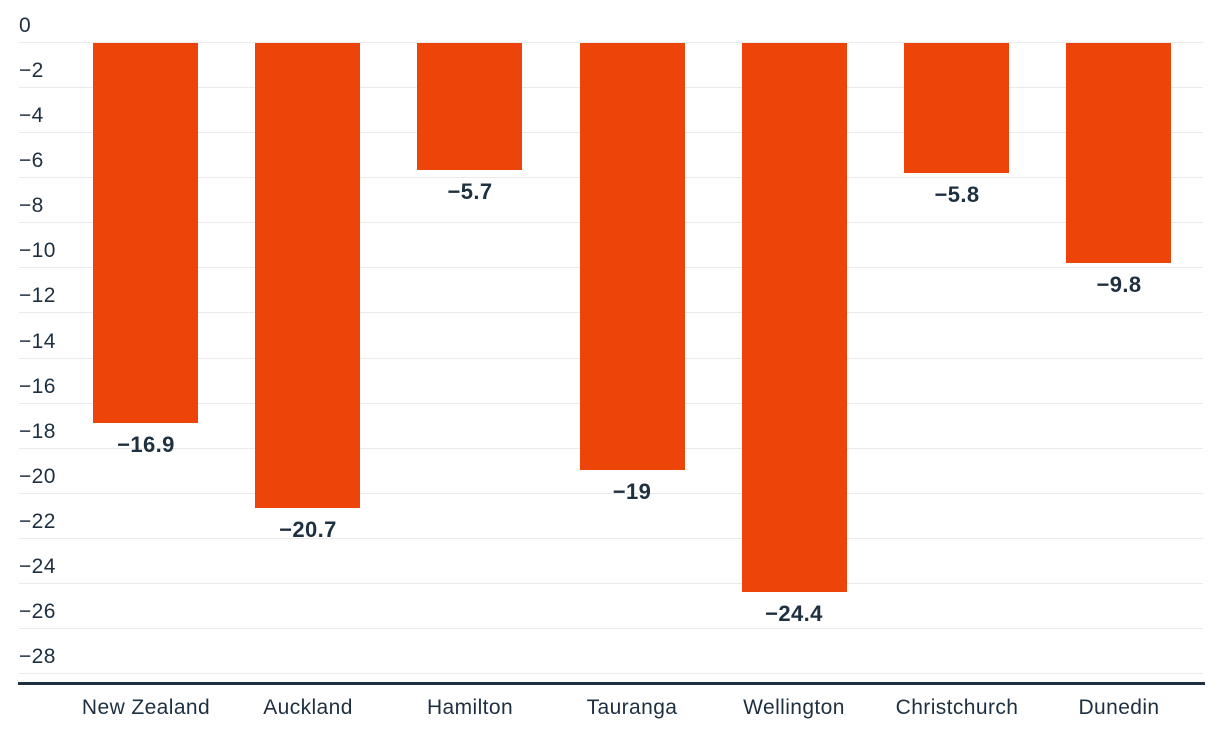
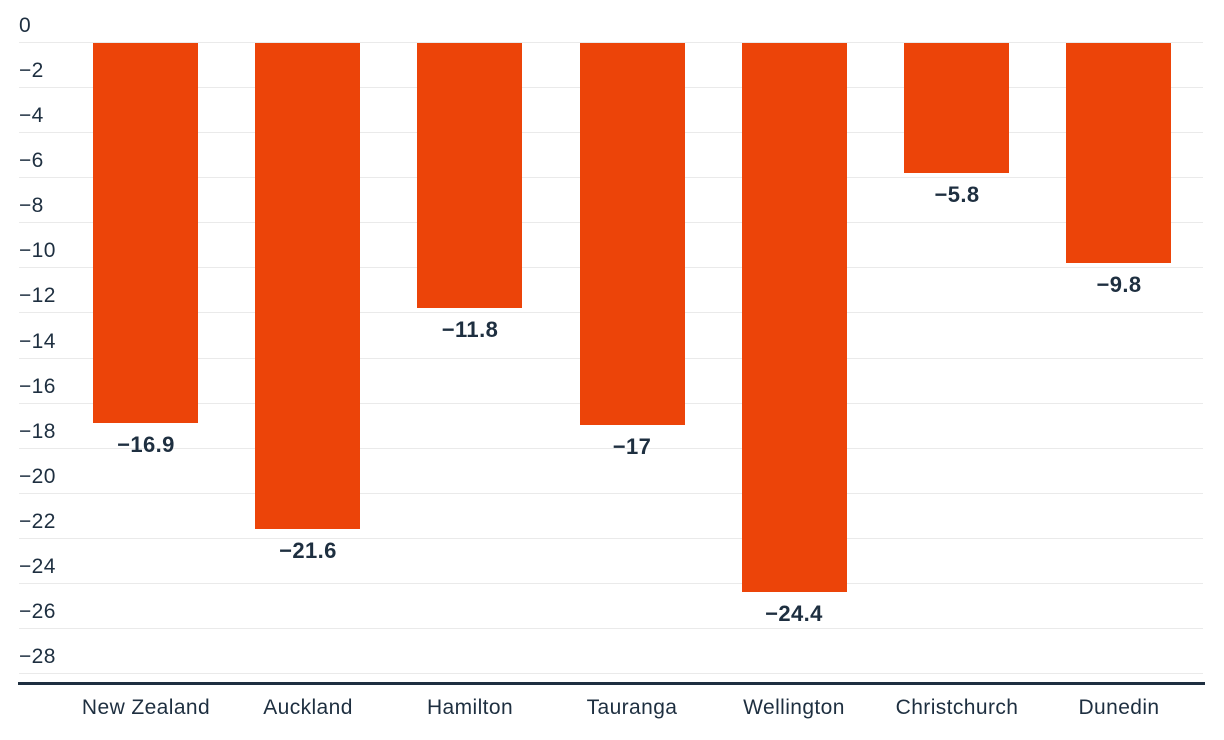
Auckland: −20.7 -> −21.6
Hamilton: −5.7 -> −11.8
Tauranga: −19 -> −17
